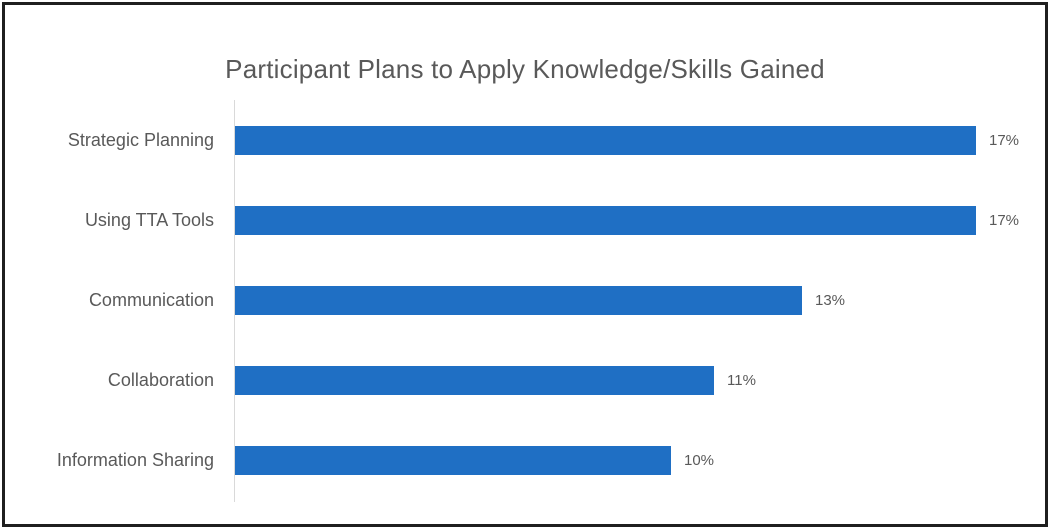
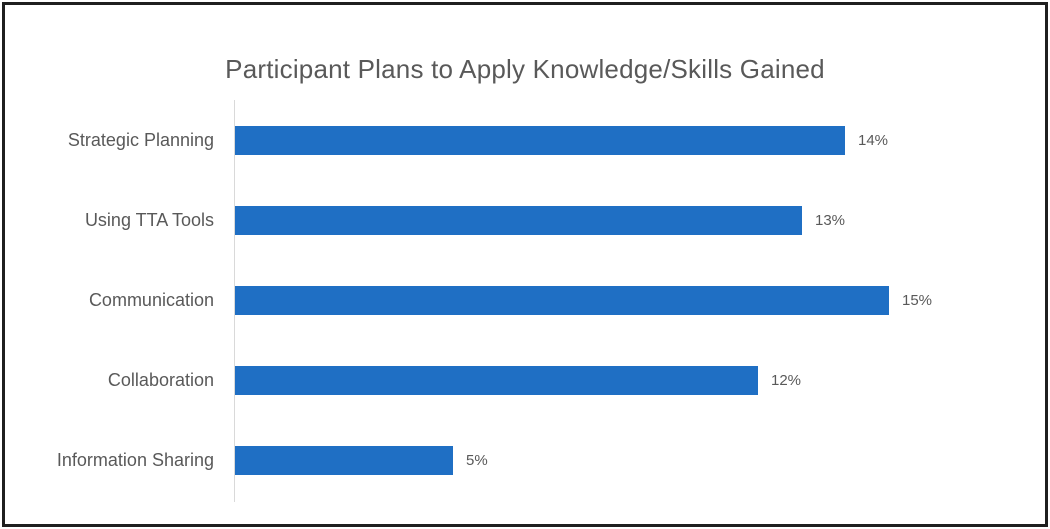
Strategic Planning: 17% -> 14%
Using TTA Tools: 17% -> 13%
Communication: 13% -> 15%
Collaboration: 11% -> 12%
Information Sharing: 10% -> 5%
